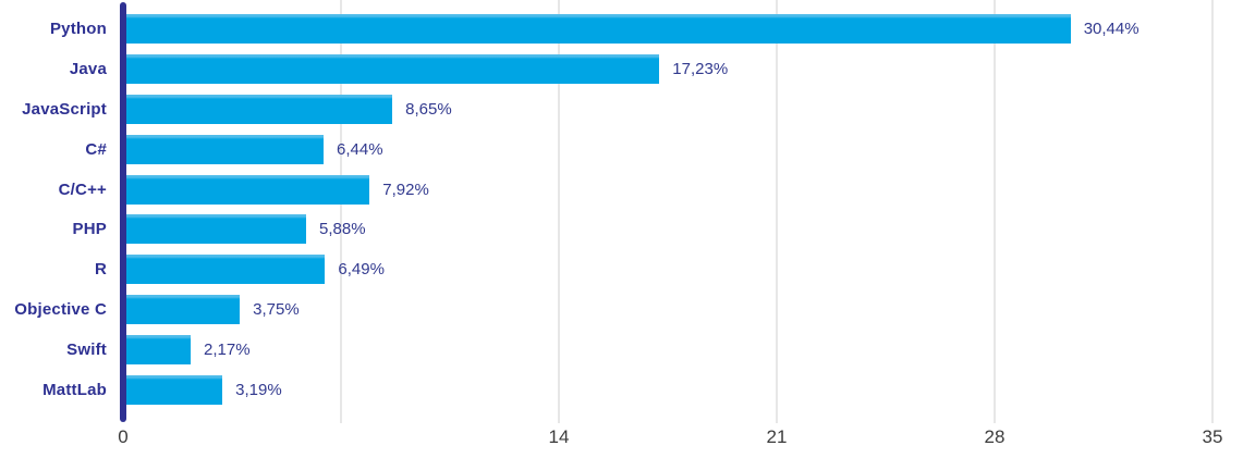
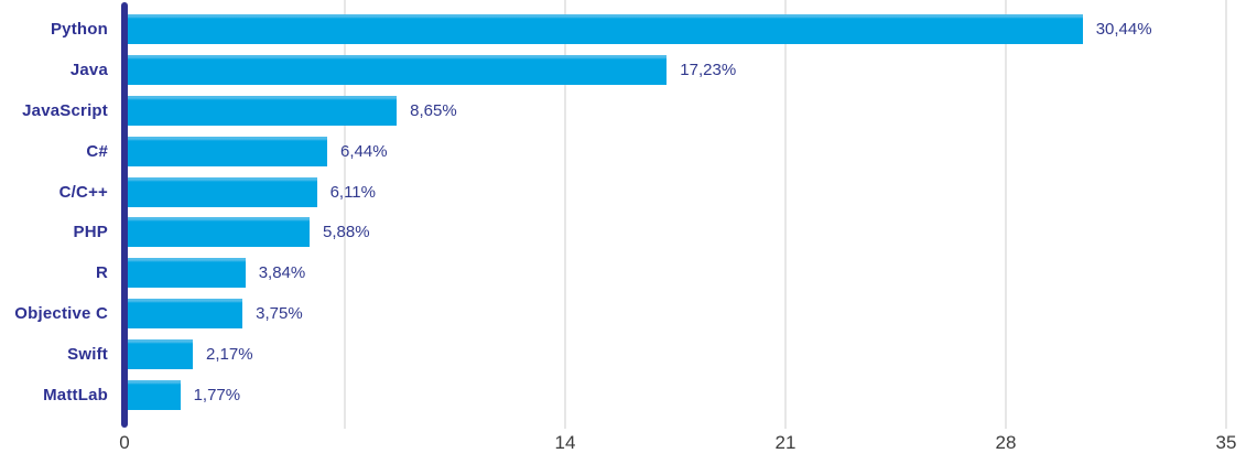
C/C++: 7,92% -> 6,11%
R: 6,49% -> 3,84%
MattLab: 3,19% -> 1,77%
